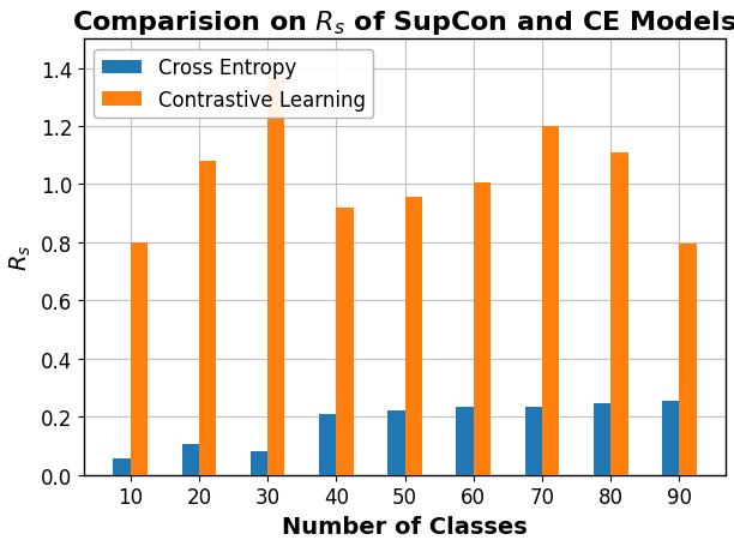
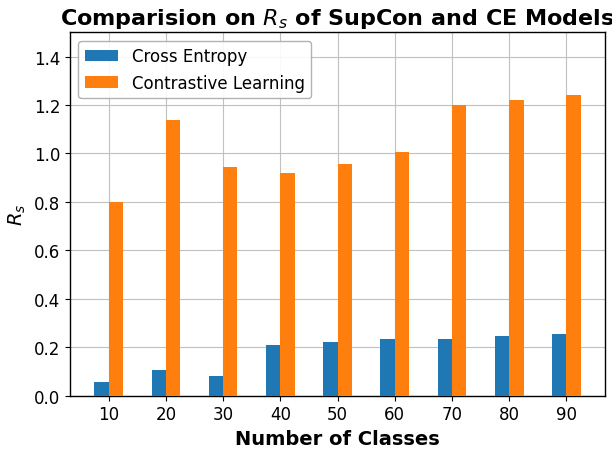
Contrastive Learning/20: 1.080 -> 1.140
Contrastive Learning/30: 1.370 -> 0.945
Contrastive Learning/80: 1.110 -> 1.220
Contrastive Learning/90: 0.795 -> 1.240
